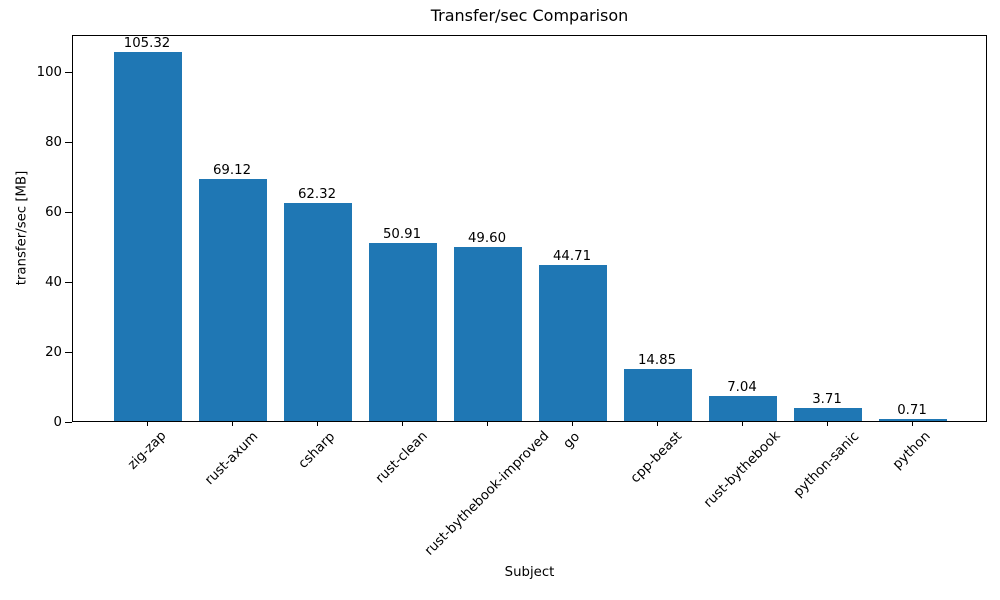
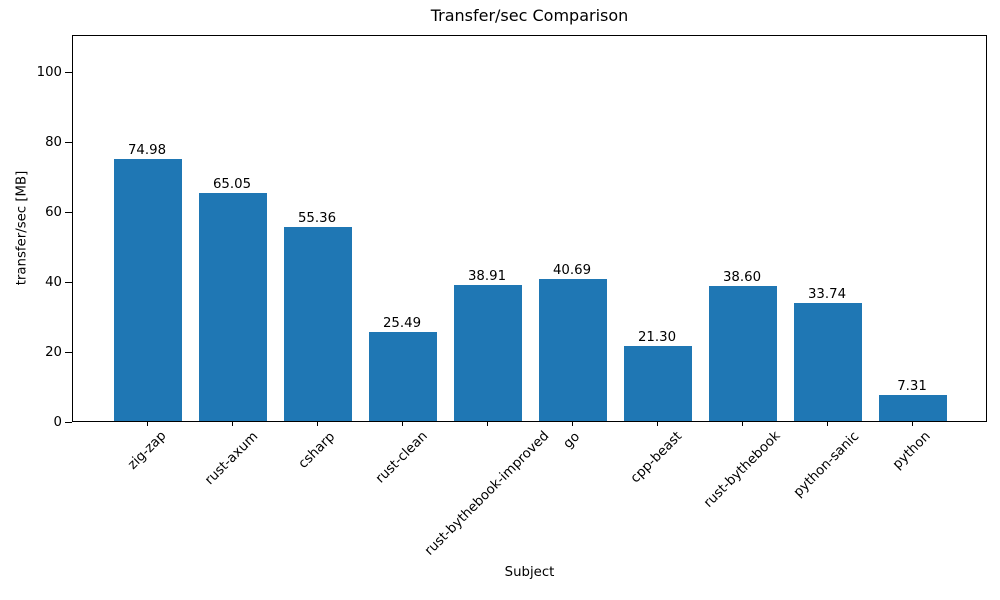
zig-zap: 105.32 -> 74.98
rust-axum: 69.12 -> 65.05
csharp: 62.32 -> 55.36
rust-clean: 50.91 -> 25.49
rust-bythebook-improved: 49.60 -> 38.91
go: 44.71 -> 40.69
cpp-beast: 14.85 -> 21.30
rust-bythebook: 7.04 -> 38.60
python-sanic: 3.71 -> 33.74
python: 0.71 -> 7.31
